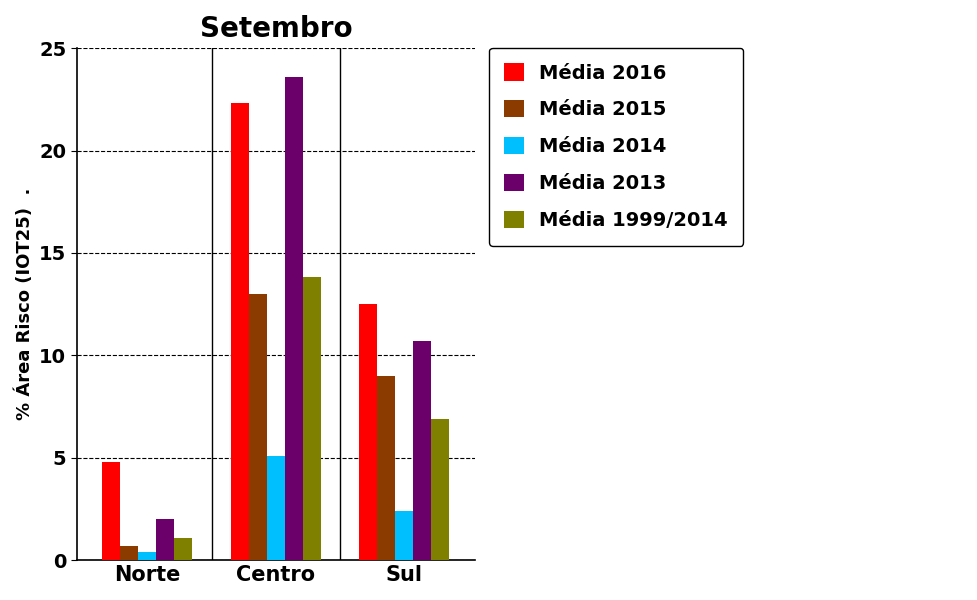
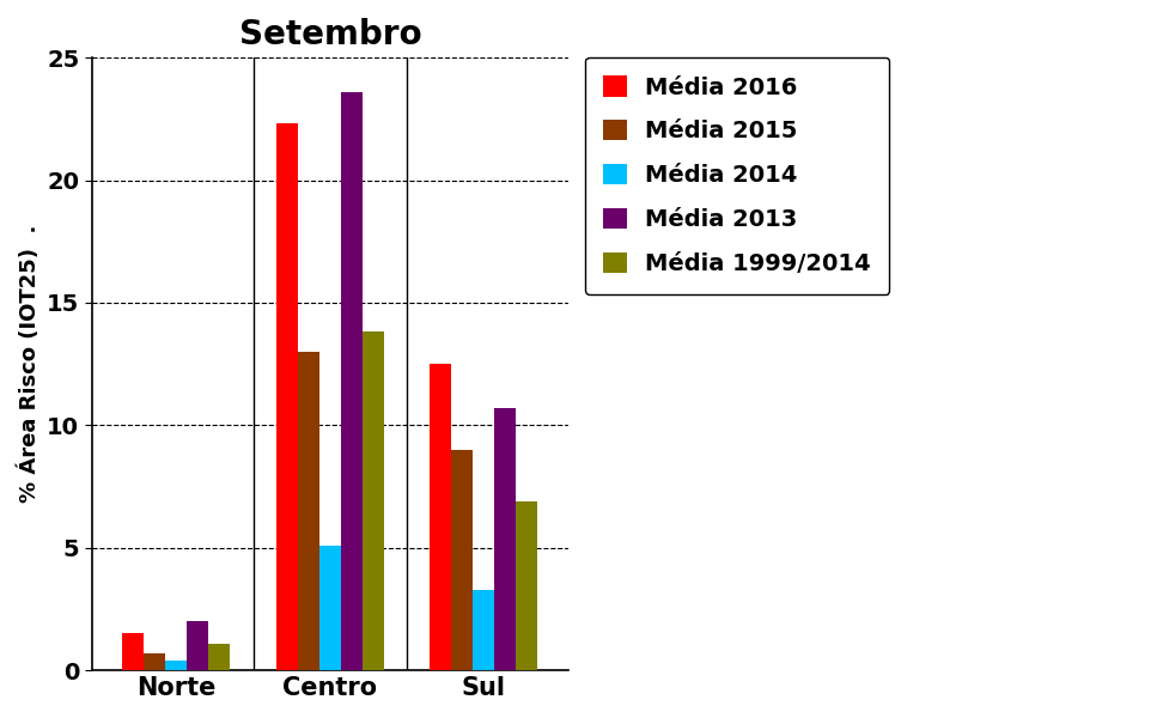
Média 2016/Norte: 4.8 -> 1.5
Média 2014/Sul: 2.4 -> 3.3
